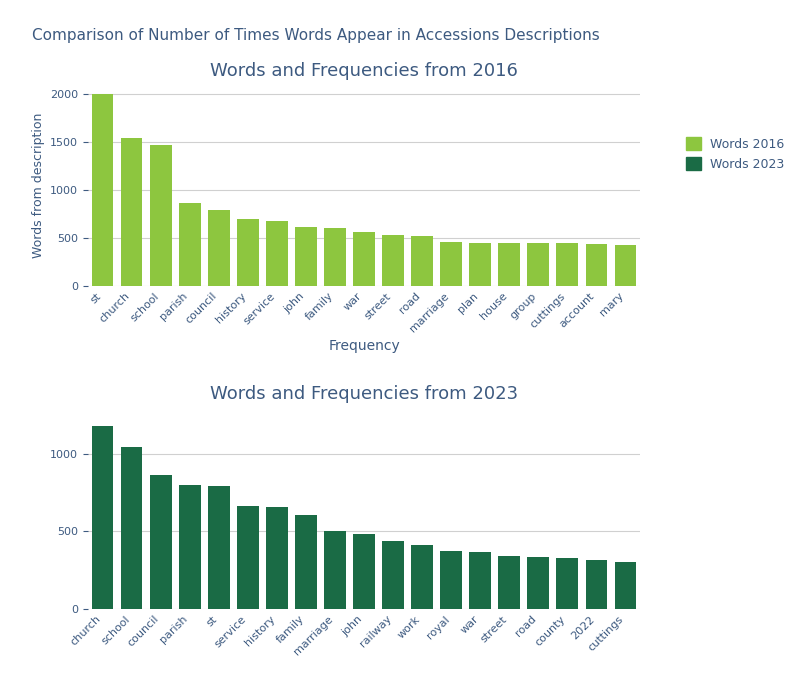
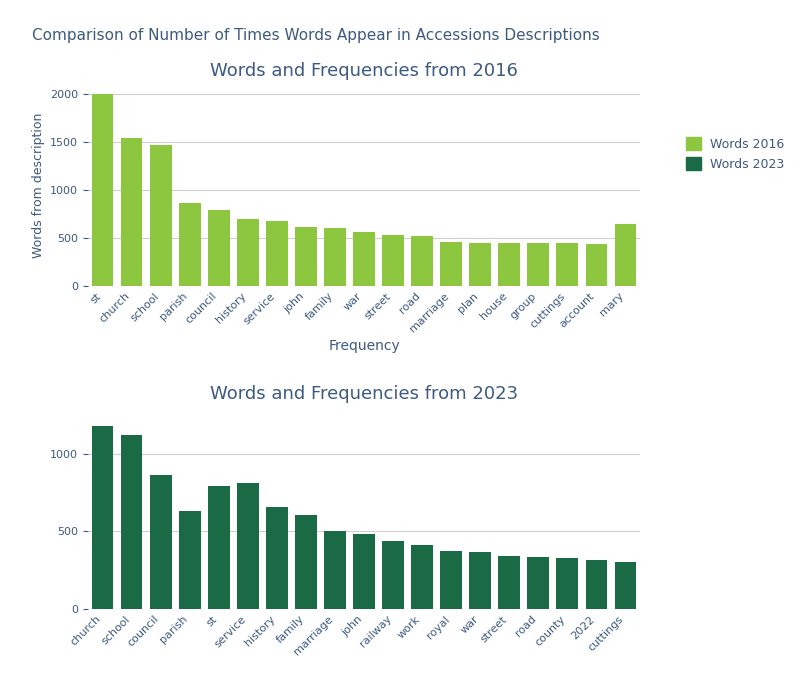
Words and Frequencies from 2016/mary: 430 -> 640
Words and Frequencies from 2023/school: 1040 -> 1120
Words and Frequencies from 2023/parish: 800 -> 630
Words and Frequencies from 2023/service: 660 -> 810
